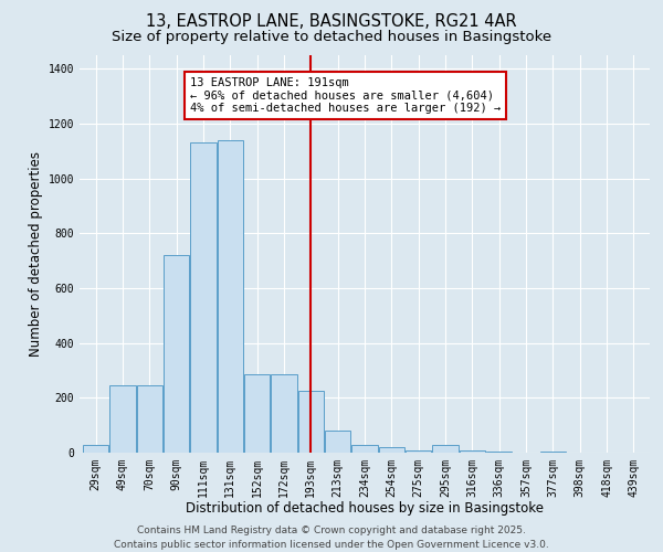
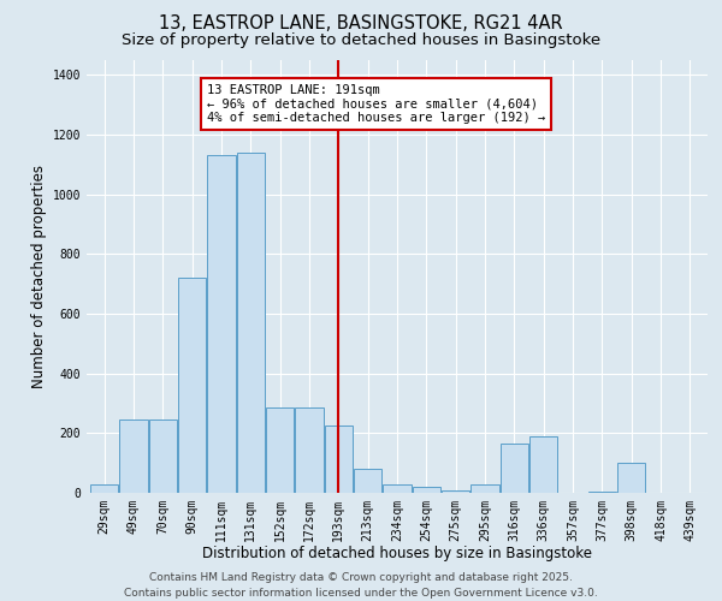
316sqm: 10 -> 165
336sqm: 5 -> 190
398sqm: 1 -> 100
